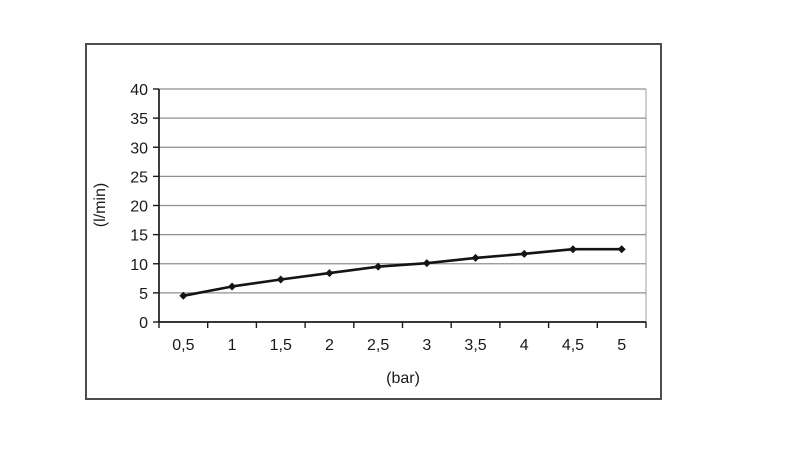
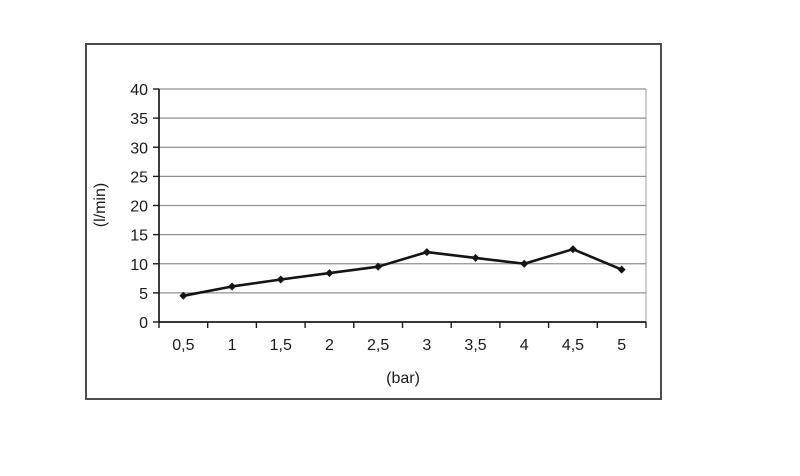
3: 10 -> 12
4: 12 -> 10
5: 12 -> 9
